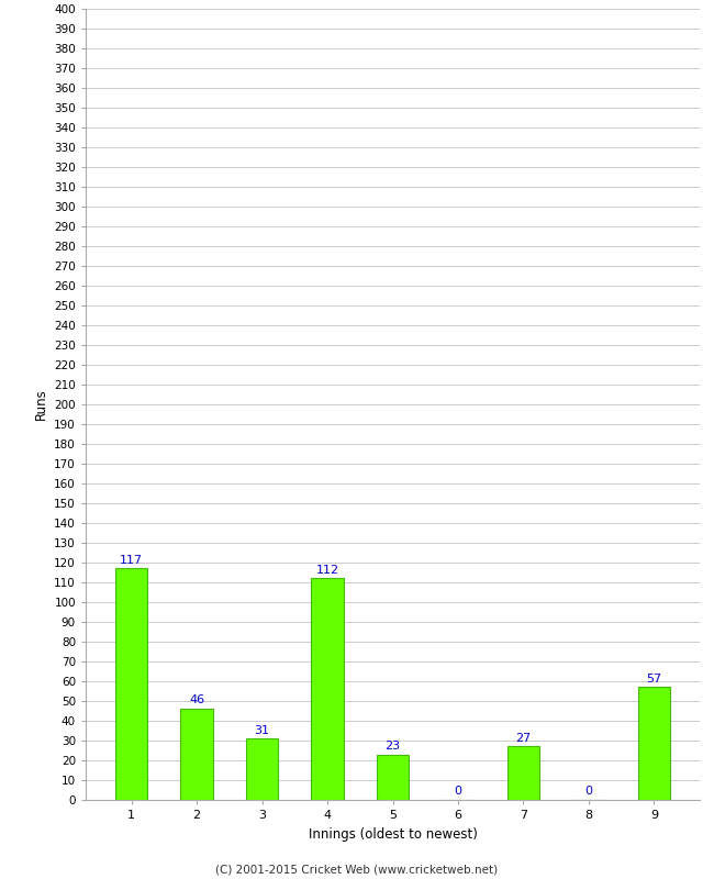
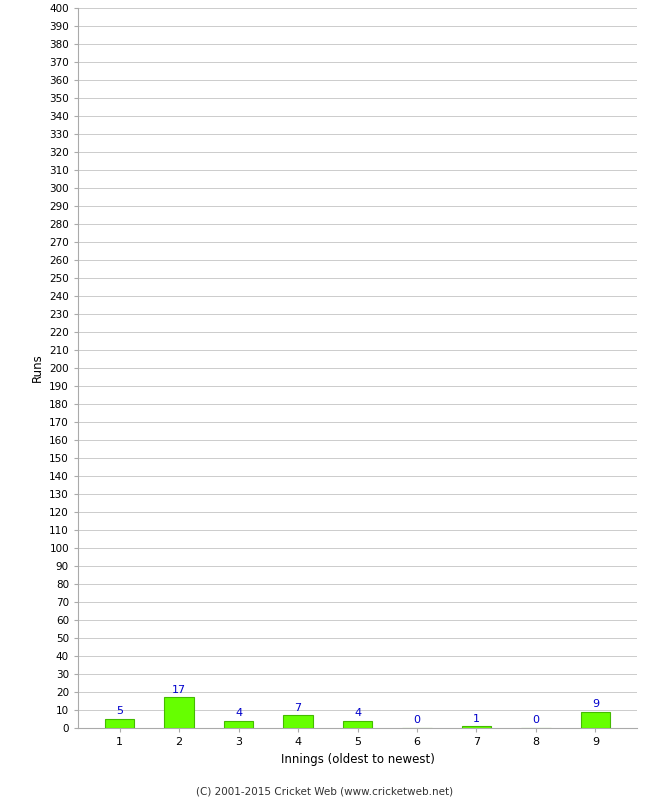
1: 117 -> 5
2: 46 -> 17
3: 31 -> 4
4: 112 -> 7
5: 23 -> 4
7: 27 -> 1
9: 57 -> 9
